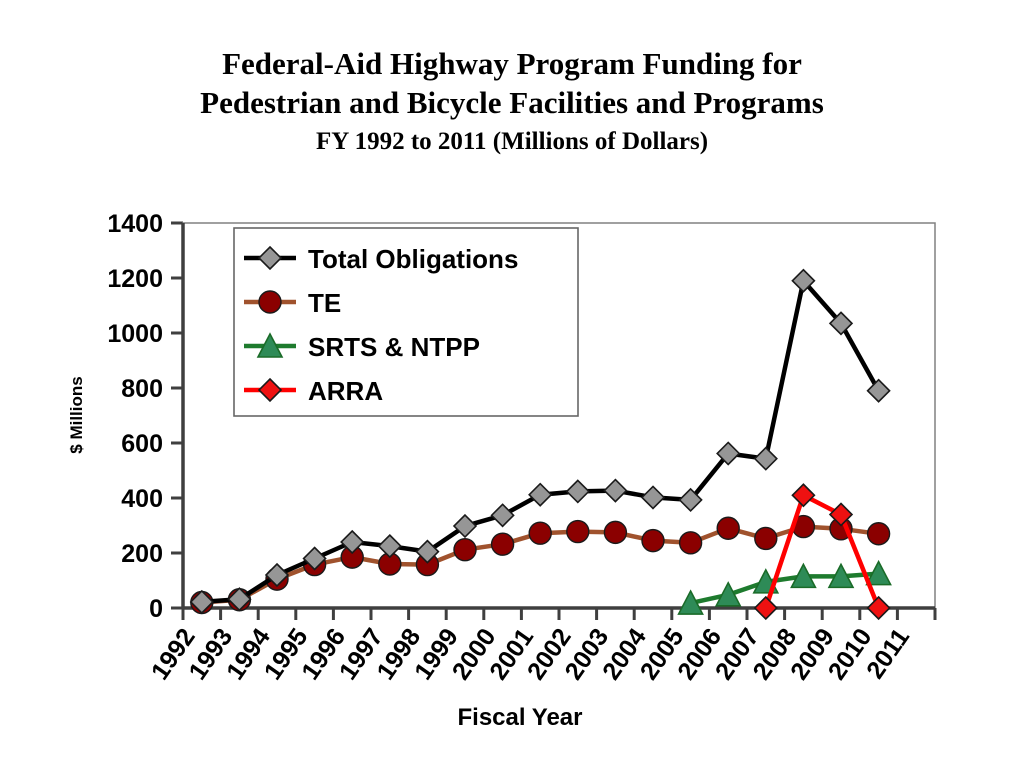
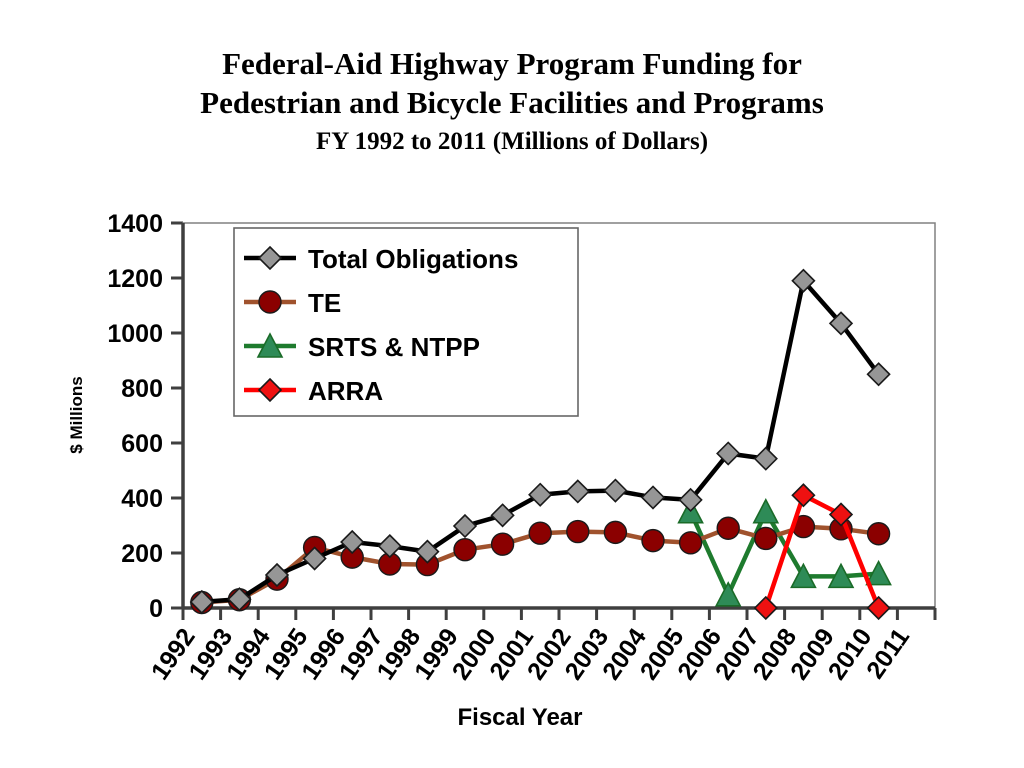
TE/1995: 160 -> 220
SRTS & NTPP/2005: 20 -> 350
SRTS & NTPP/2007: 100 -> 350
Total Obligations/2010: 790 -> 850
